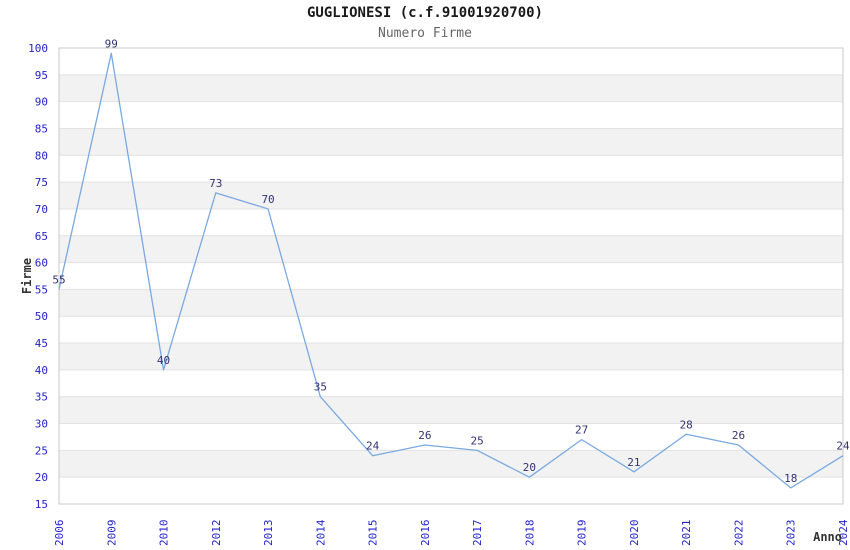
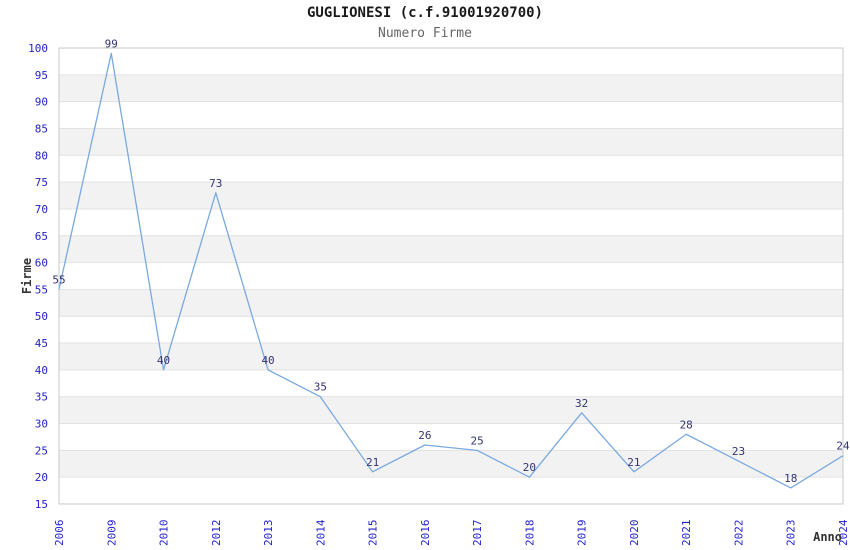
2013: 70 -> 40
2015: 24 -> 21
2019: 27 -> 32
2022: 26 -> 23
